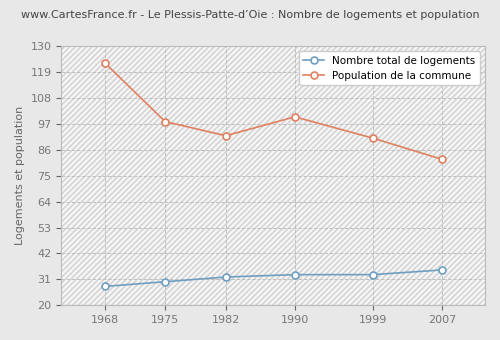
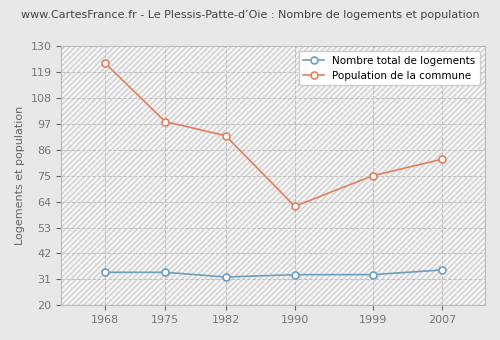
Nombre total de logements/1968: 28 -> 34
Nombre total de logements/1975: 30 -> 34
Population de la commune/1990: 100 -> 62
Population de la commune/1999: 91 -> 75
